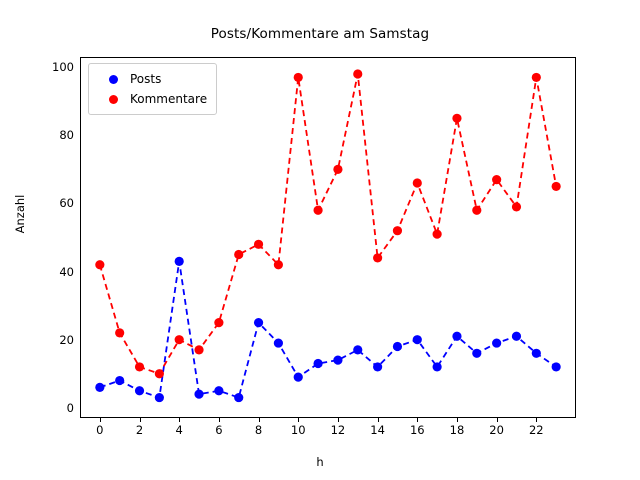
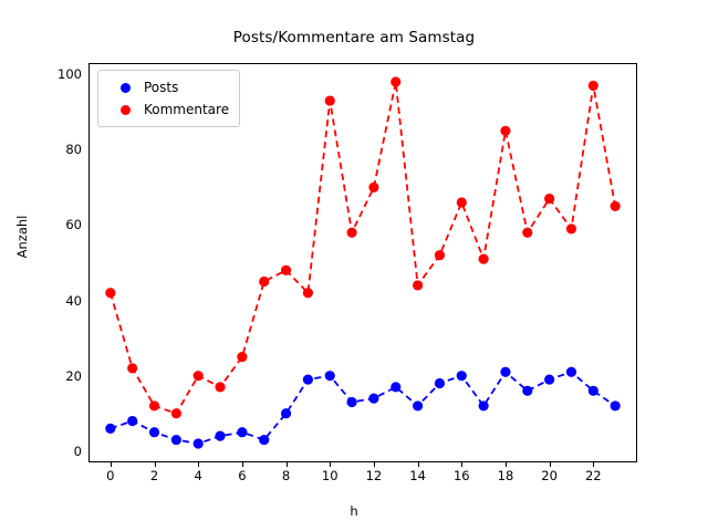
Posts/4: 43 -> 2
Posts/8: 25 -> 10
Posts/10: 9 -> 20
Kommentare/10: 97 -> 93
